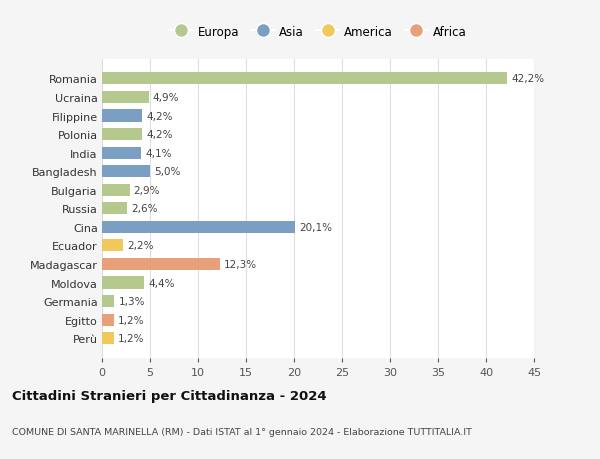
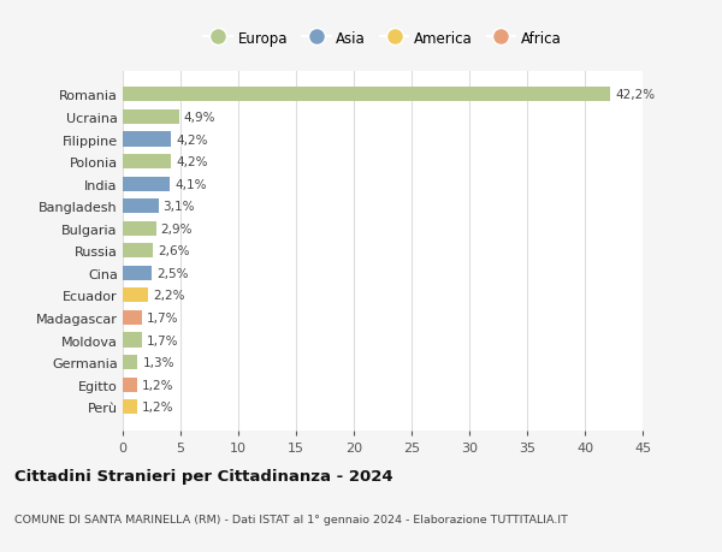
Bangladesh: 5,0% -> 3,1%
Cina: 20,1% -> 2,5%
Madagascar: 12,3% -> 1,7%
Moldova: 4,4% -> 1,7%
